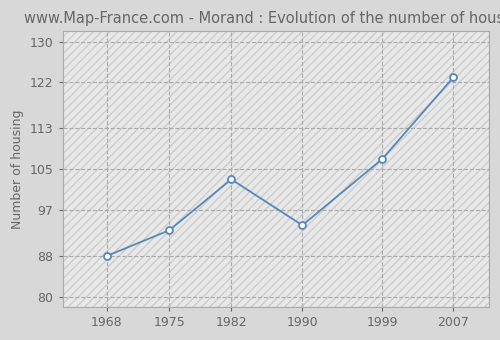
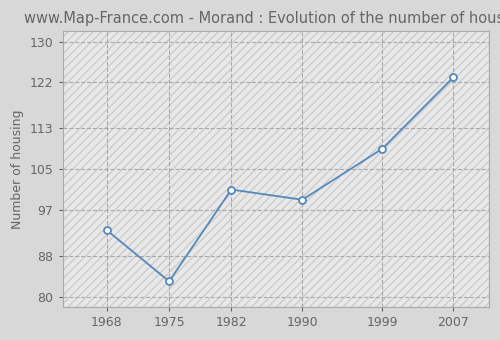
1968: 88 -> 93
1975: 93 -> 83
1982: 103 -> 101
1990: 94 -> 99
1999: 107 -> 109
